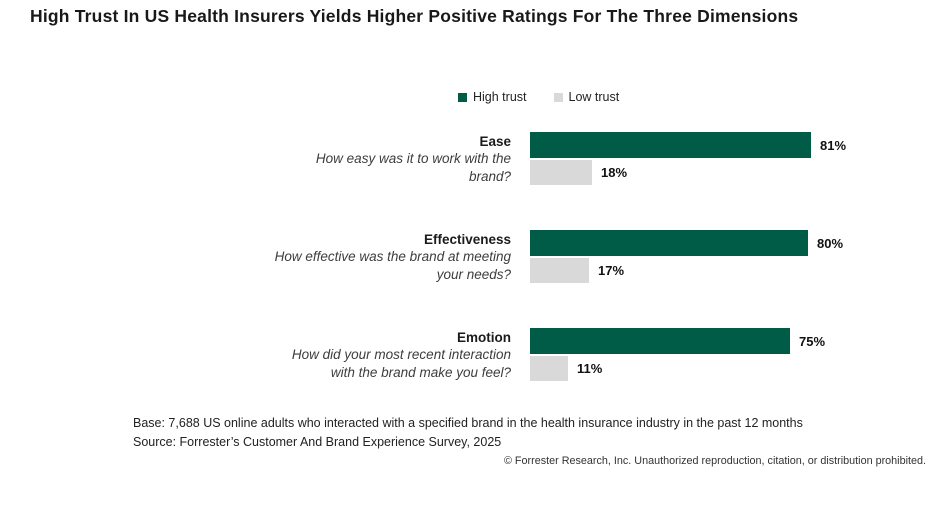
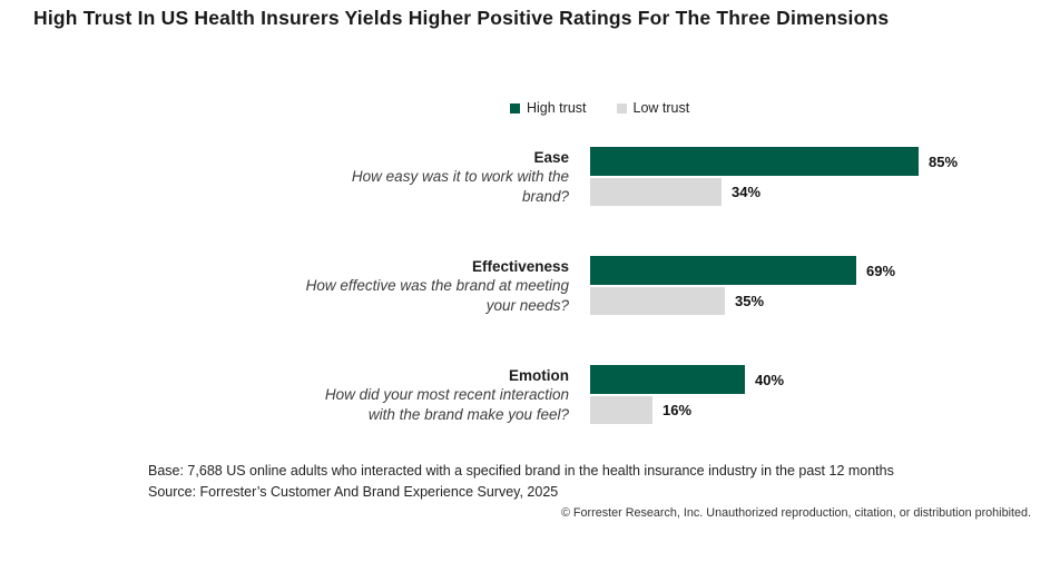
High trust/Ease: 81% -> 85%
Low trust/Ease: 18% -> 34%
High trust/Effectiveness: 80% -> 69%
Low trust/Effectiveness: 17% -> 35%
High trust/Emotion: 75% -> 40%
Low trust/Emotion: 11% -> 16%
